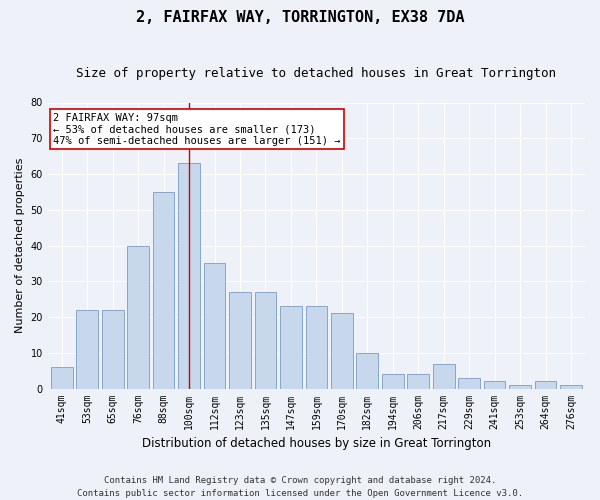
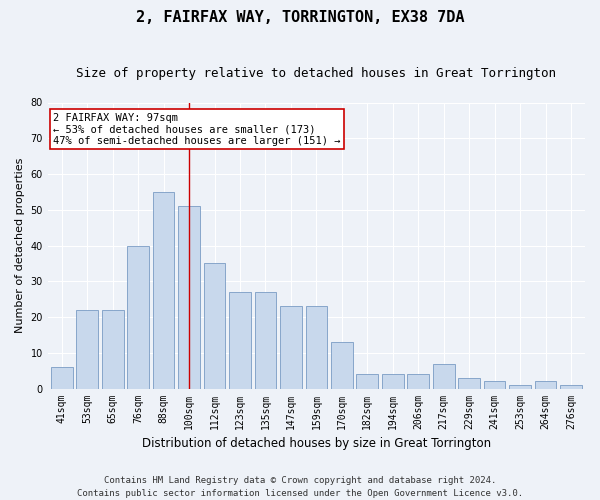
100sqm: 63 -> 51
170sqm: 21 -> 13
182sqm: 10 -> 4
